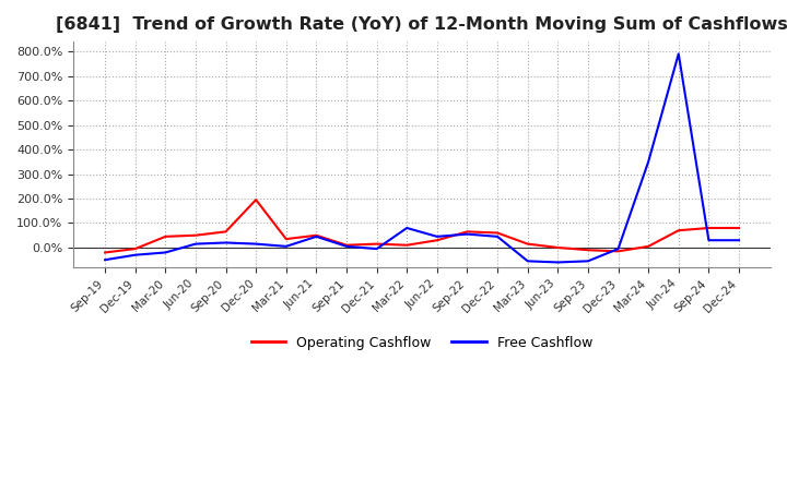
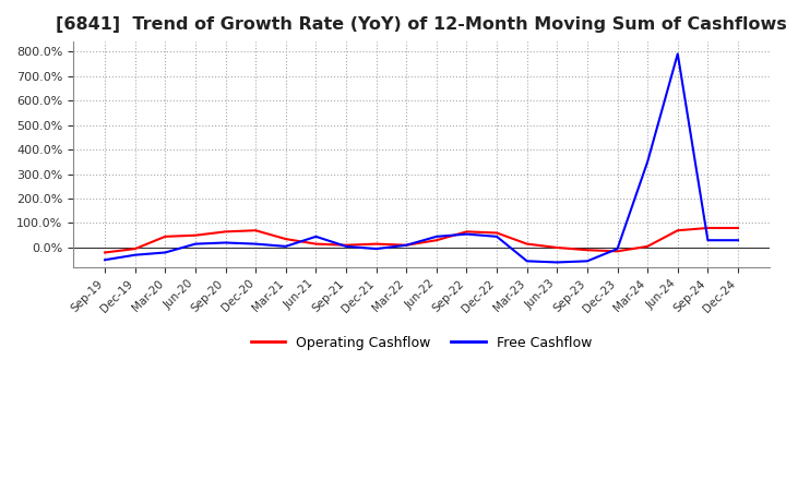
Operating Cashflow/Dec-20: 195% -> 70%
Operating Cashflow/Jun-21: 50% -> 15%
Free Cashflow/Mar-22: 80% -> 10%
